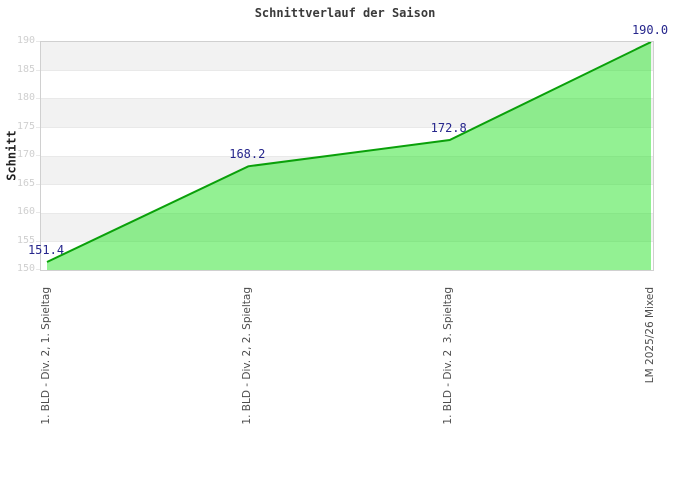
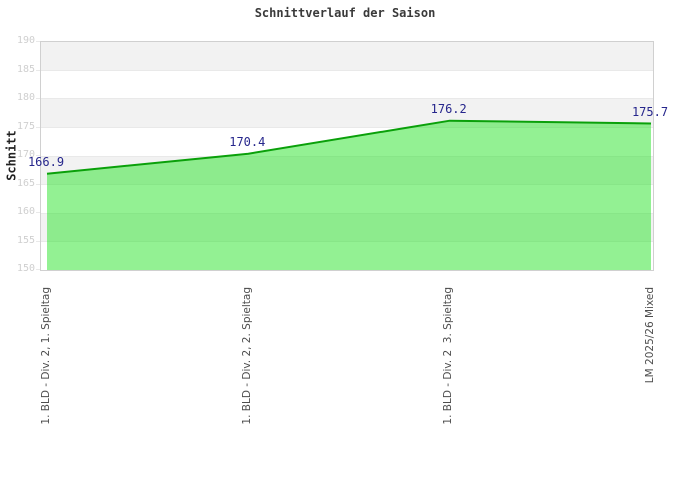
1. BLD - Div. 2, 1. Spieltag: 151.4 -> 166.9
1. BLD - Div. 2, 2. Spieltag: 168.2 -> 170.4
1. BLD - Div. 2 3. Spieltag: 172.8 -> 176.2
LM 2025/26 Mixed: 190.0 -> 175.7
